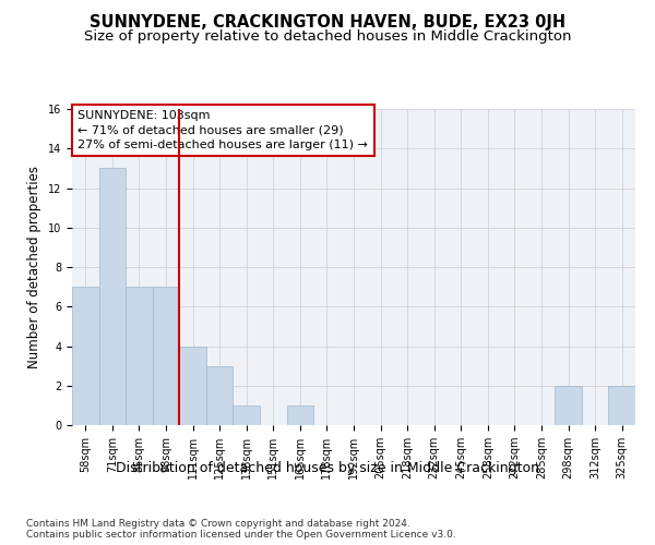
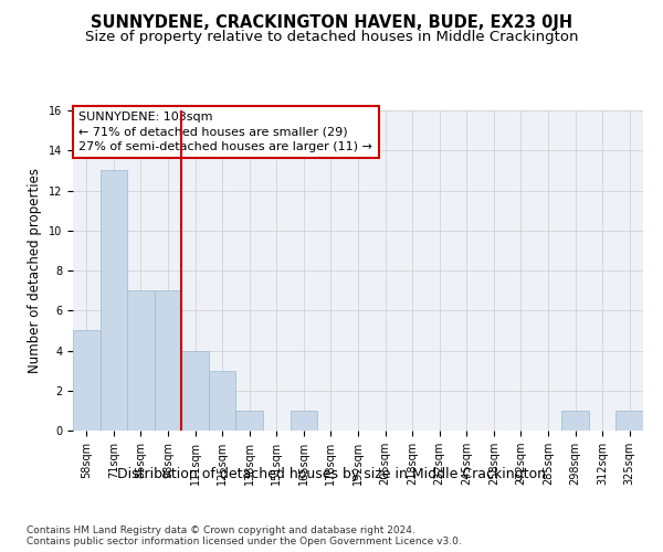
58sqm: 7 -> 5
298sqm: 2 -> 1
325sqm: 2 -> 1
